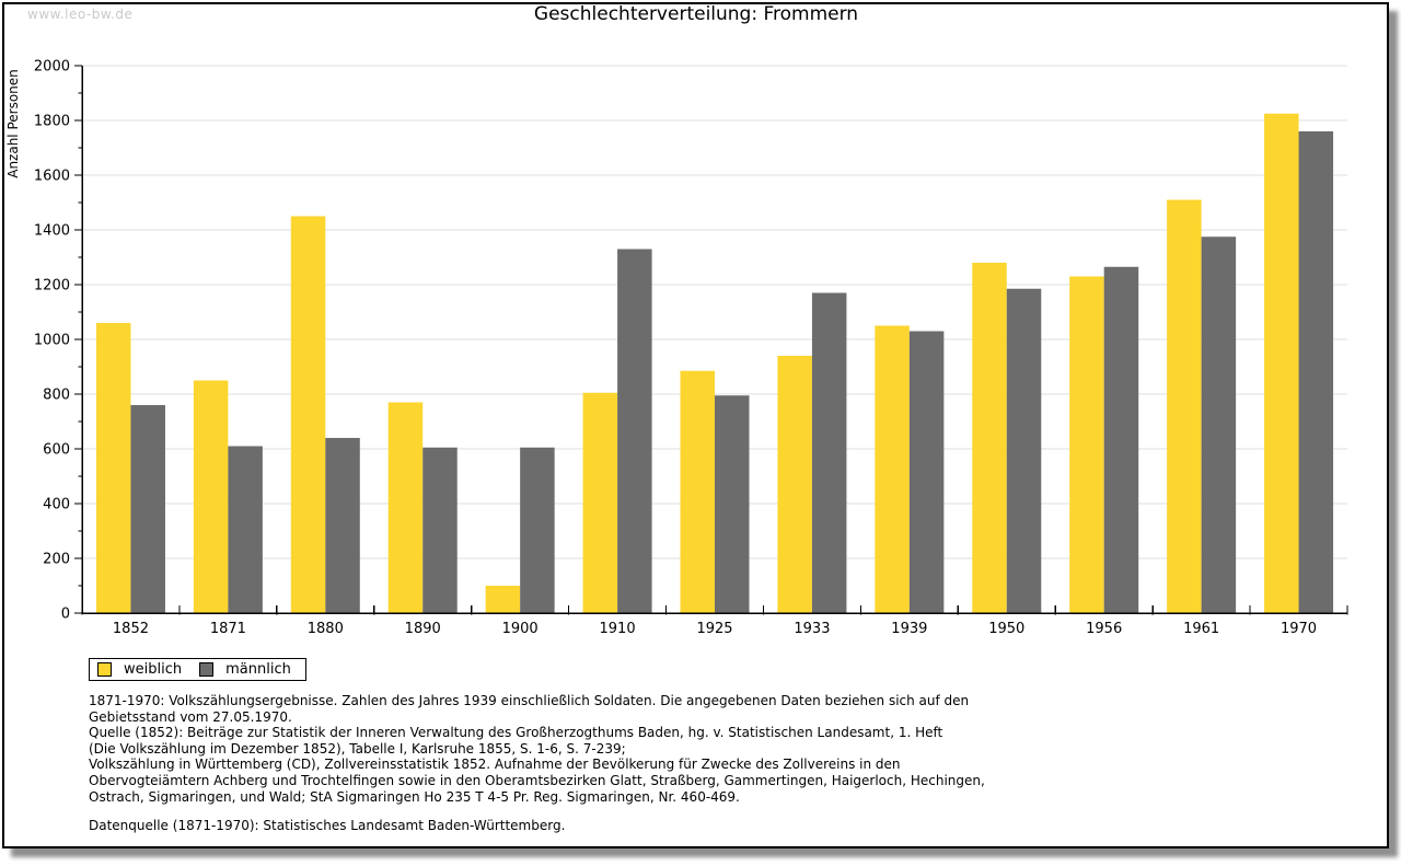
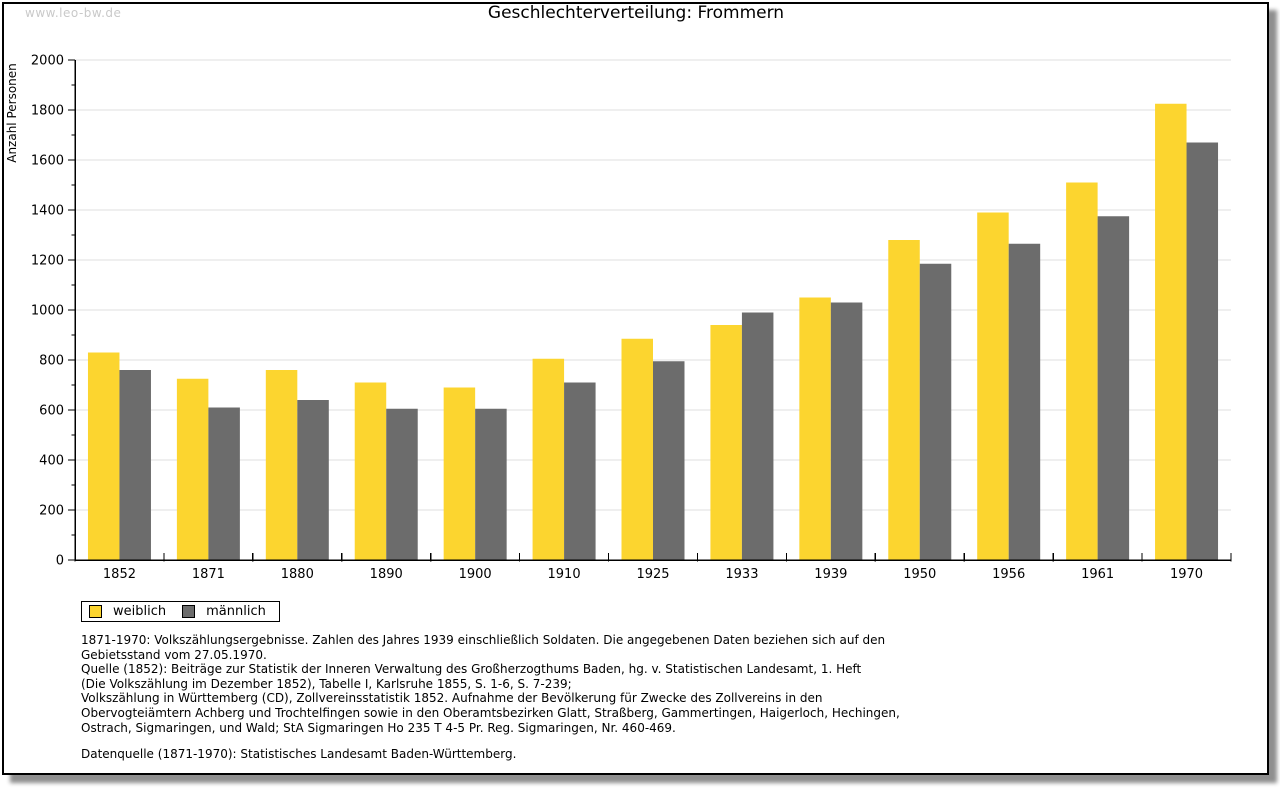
weiblich/1852: 1060 -> 830
weiblich/1871: 850 -> 720
weiblich/1880: 1450 -> 760
weiblich/1890: 770 -> 710
weiblich/1900: 100 -> 690
männlich/1910: 1330 -> 710
männlich/1933: 1170 -> 990
weiblich/1956: 1230 -> 1390
männlich/1970: 1760 -> 1670
